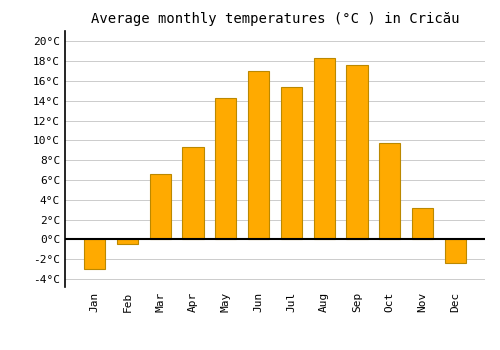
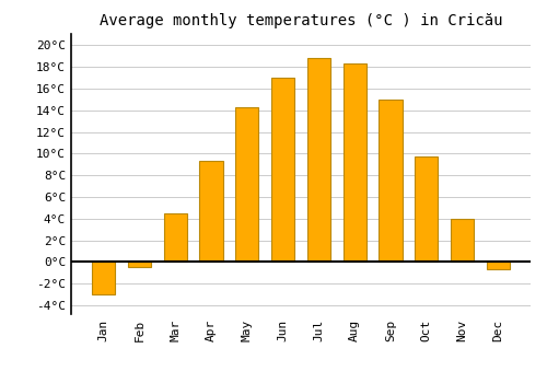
Mar: 6.6°C -> 4.5°C
Jul: 15.4°C -> 18.8°C
Sep: 17.6°C -> 15.0°C
Nov: 3.2°C -> 4.0°C
Dec: -2.4°C -> -0.7°C
